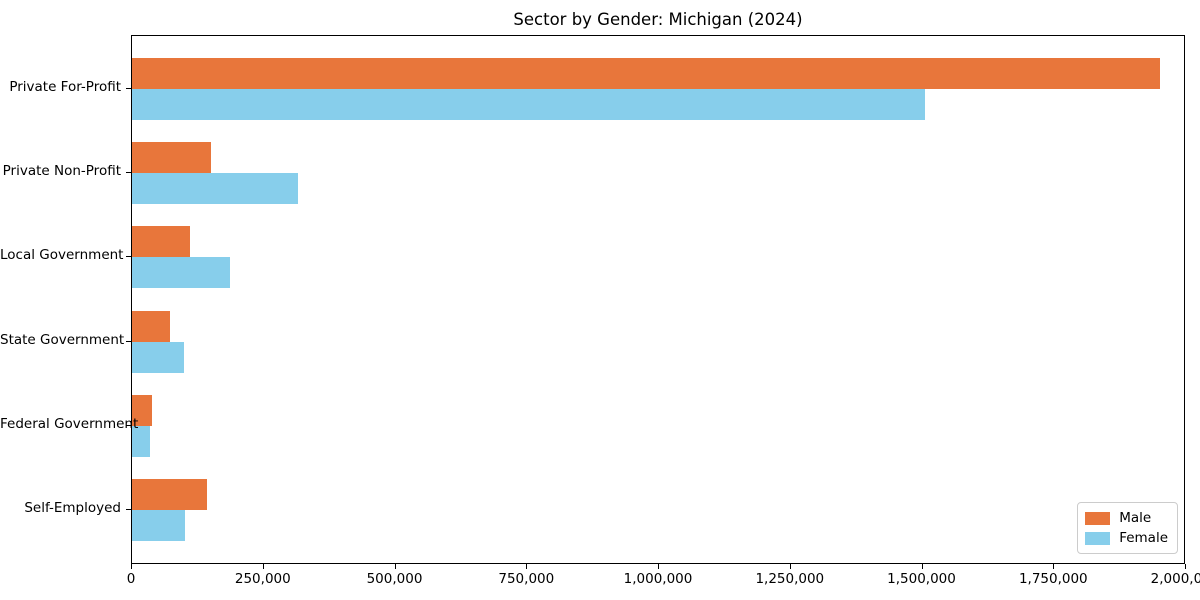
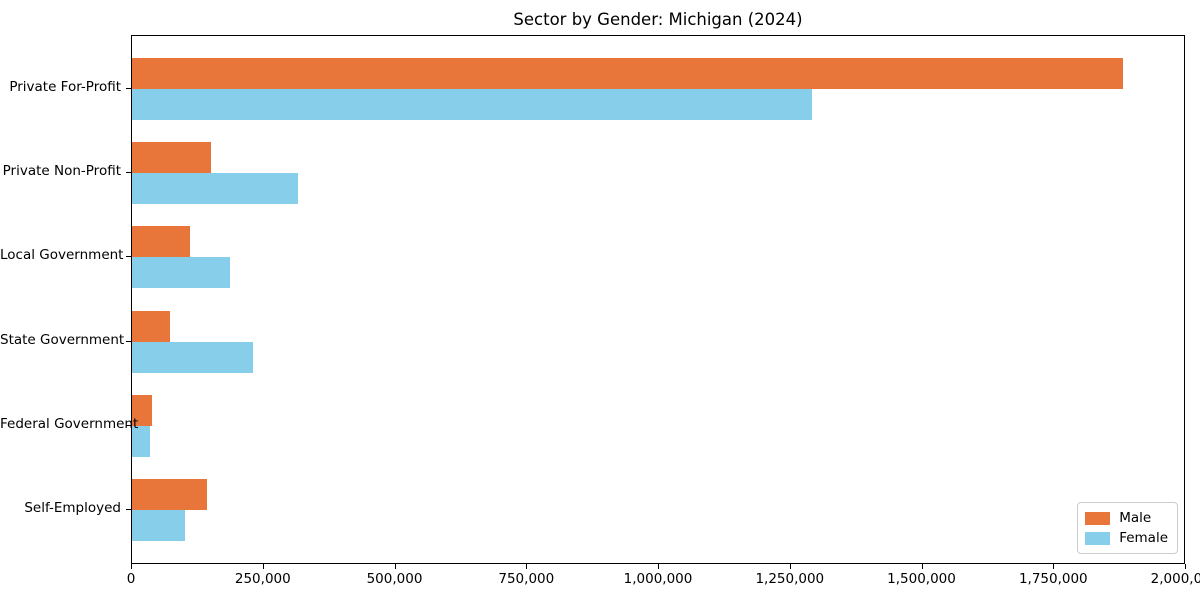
Male/Private For-Profit: 1950000 -> 1880000
Female/Private For-Profit: 1500000 -> 1290000
Female/State Government: 100000 -> 230000
